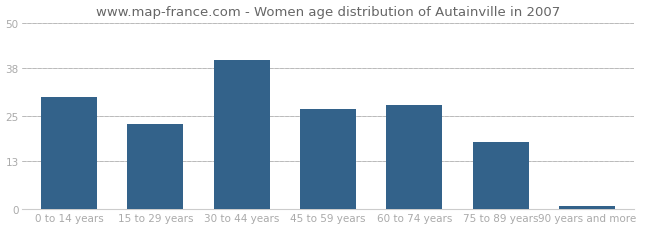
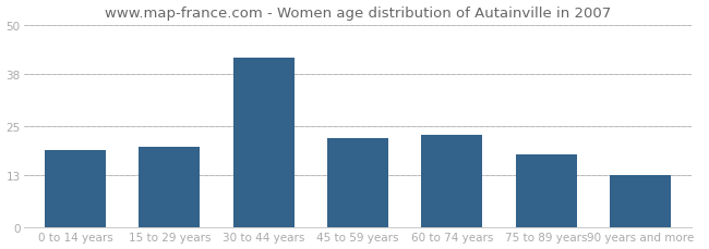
0 to 14 years: 30 -> 19
15 to 29 years: 23 -> 20
30 to 44 years: 40 -> 42
45 to 59 years: 27 -> 22
60 to 74 years: 28 -> 23
90 years and more: 1 -> 13
